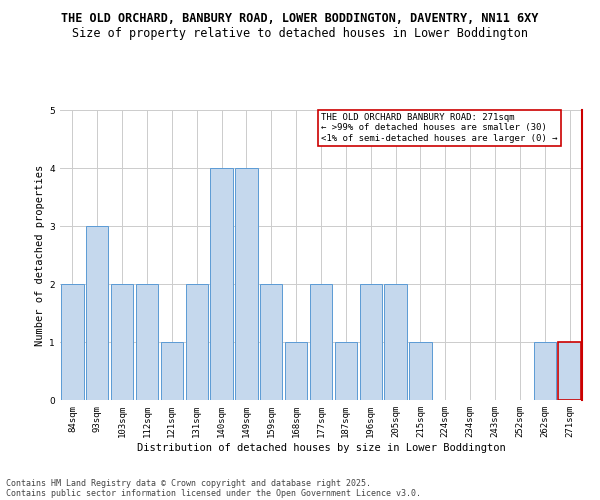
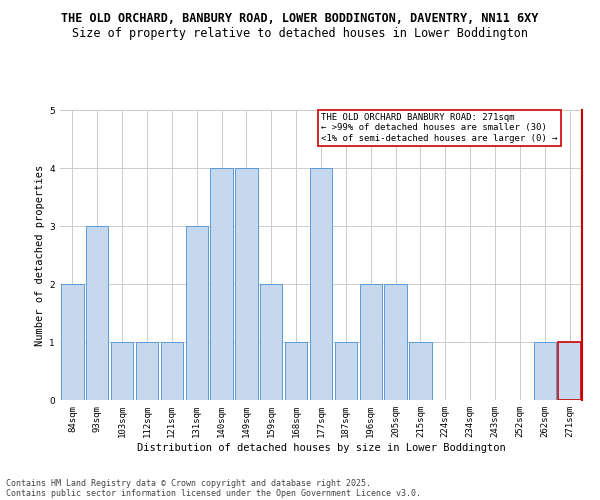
103sqm: 2 -> 1
112sqm: 2 -> 1
131sqm: 2 -> 3
177sqm: 2 -> 4
